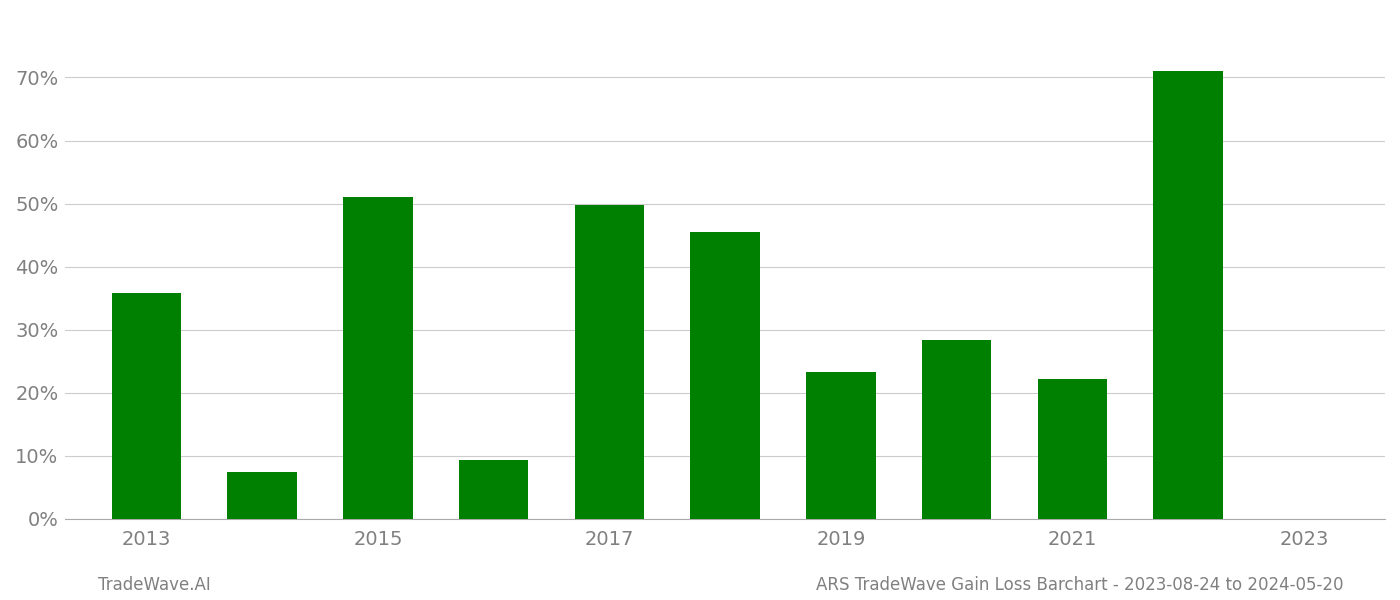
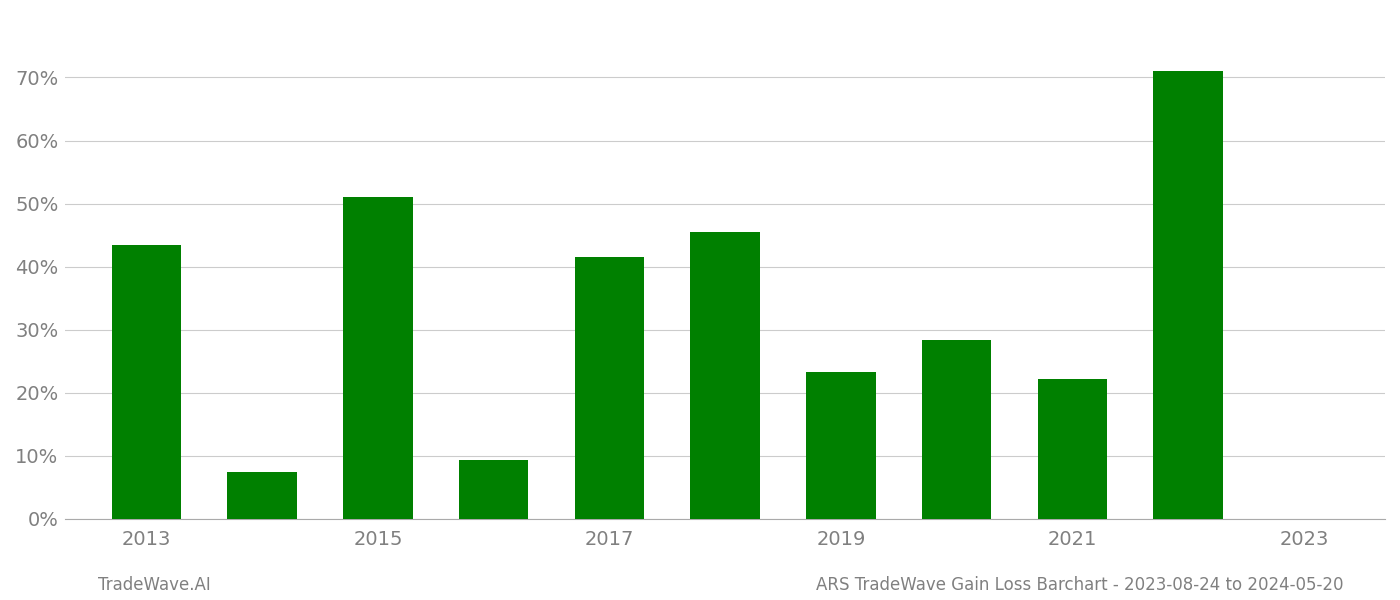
2013: 35.8% -> 43.5%
2017: 49.8% -> 41.5%
